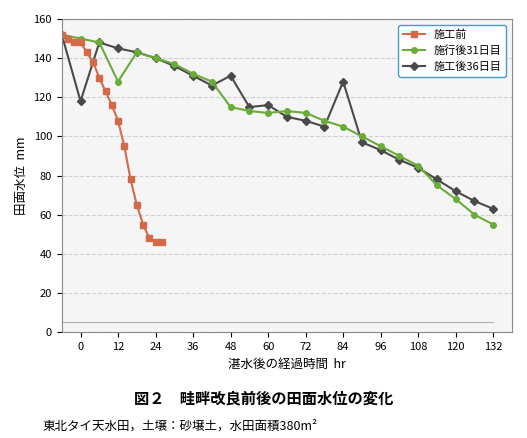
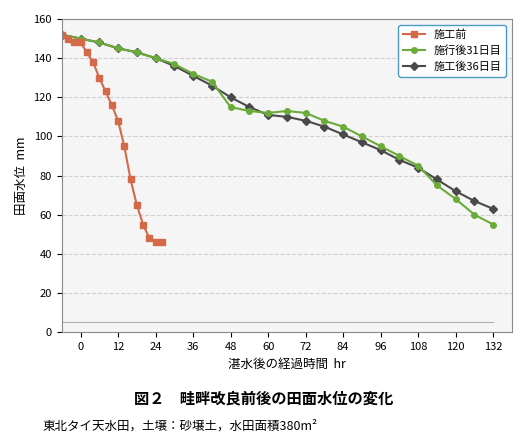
施工後36日目/0: 118 -> 150
施行後31日目/12: 128 -> 145
施工後36日目/48: 131 -> 120
施工後36日目/60: 116 -> 111
施工後36日目/84: 128 -> 101
